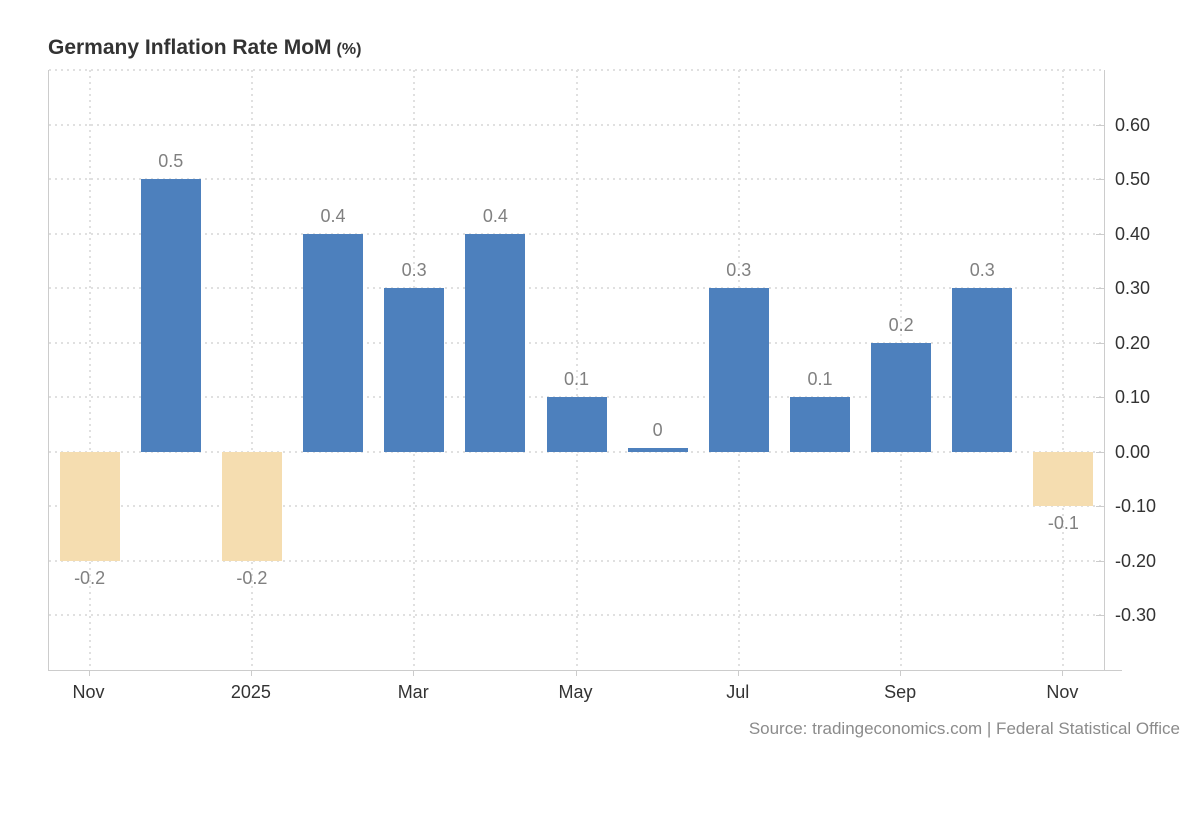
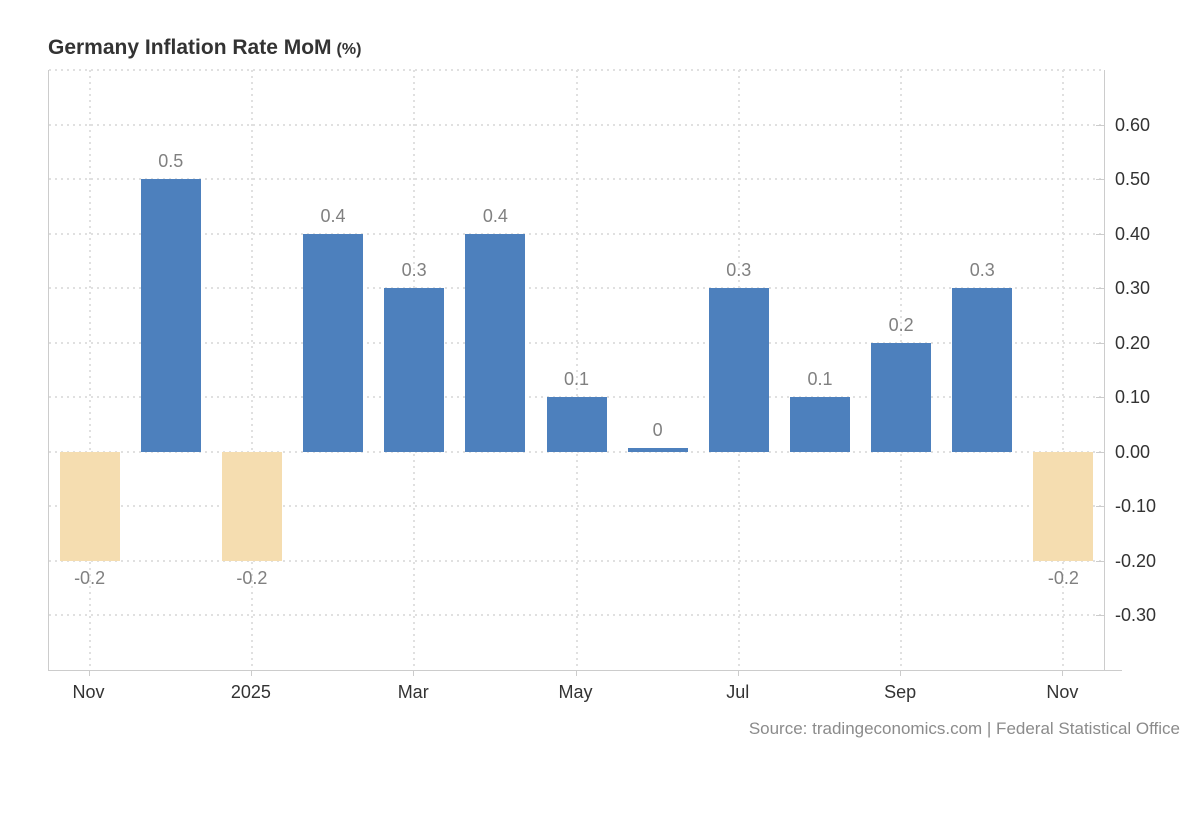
Nov 2025: -0.1 -> -0.2
